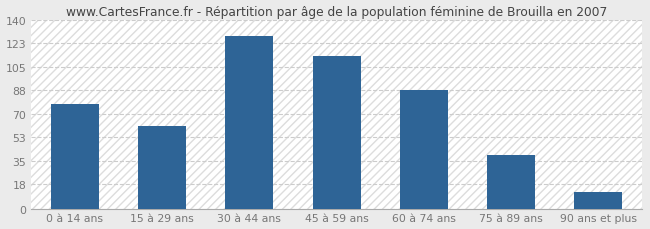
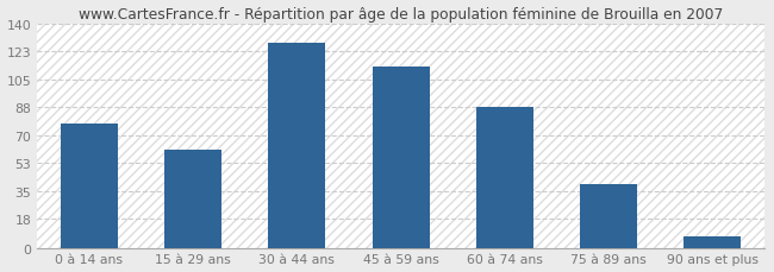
90 ans et plus: 12 -> 7
